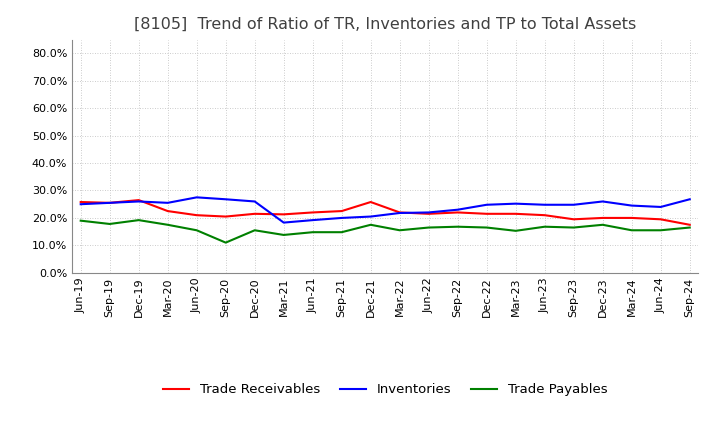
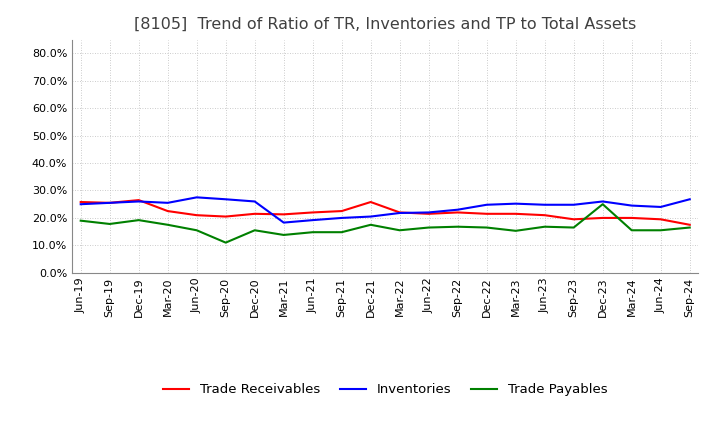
Trade Payables/Dec-23: 17.5% -> 25.0%
